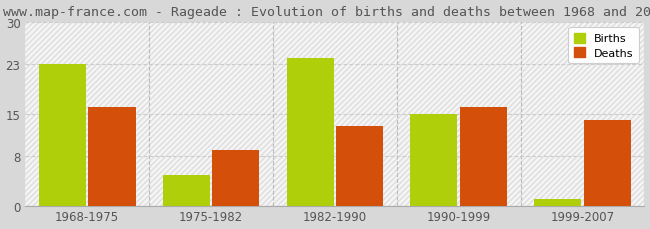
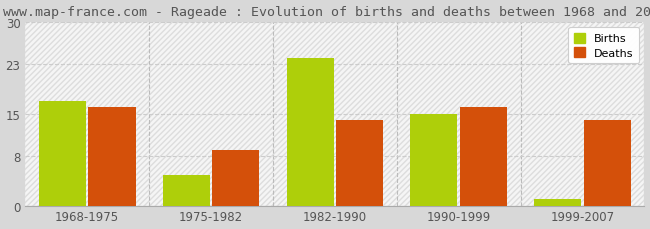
Births/1968-1975: 23 -> 17
Deaths/1982-1990: 13 -> 14
